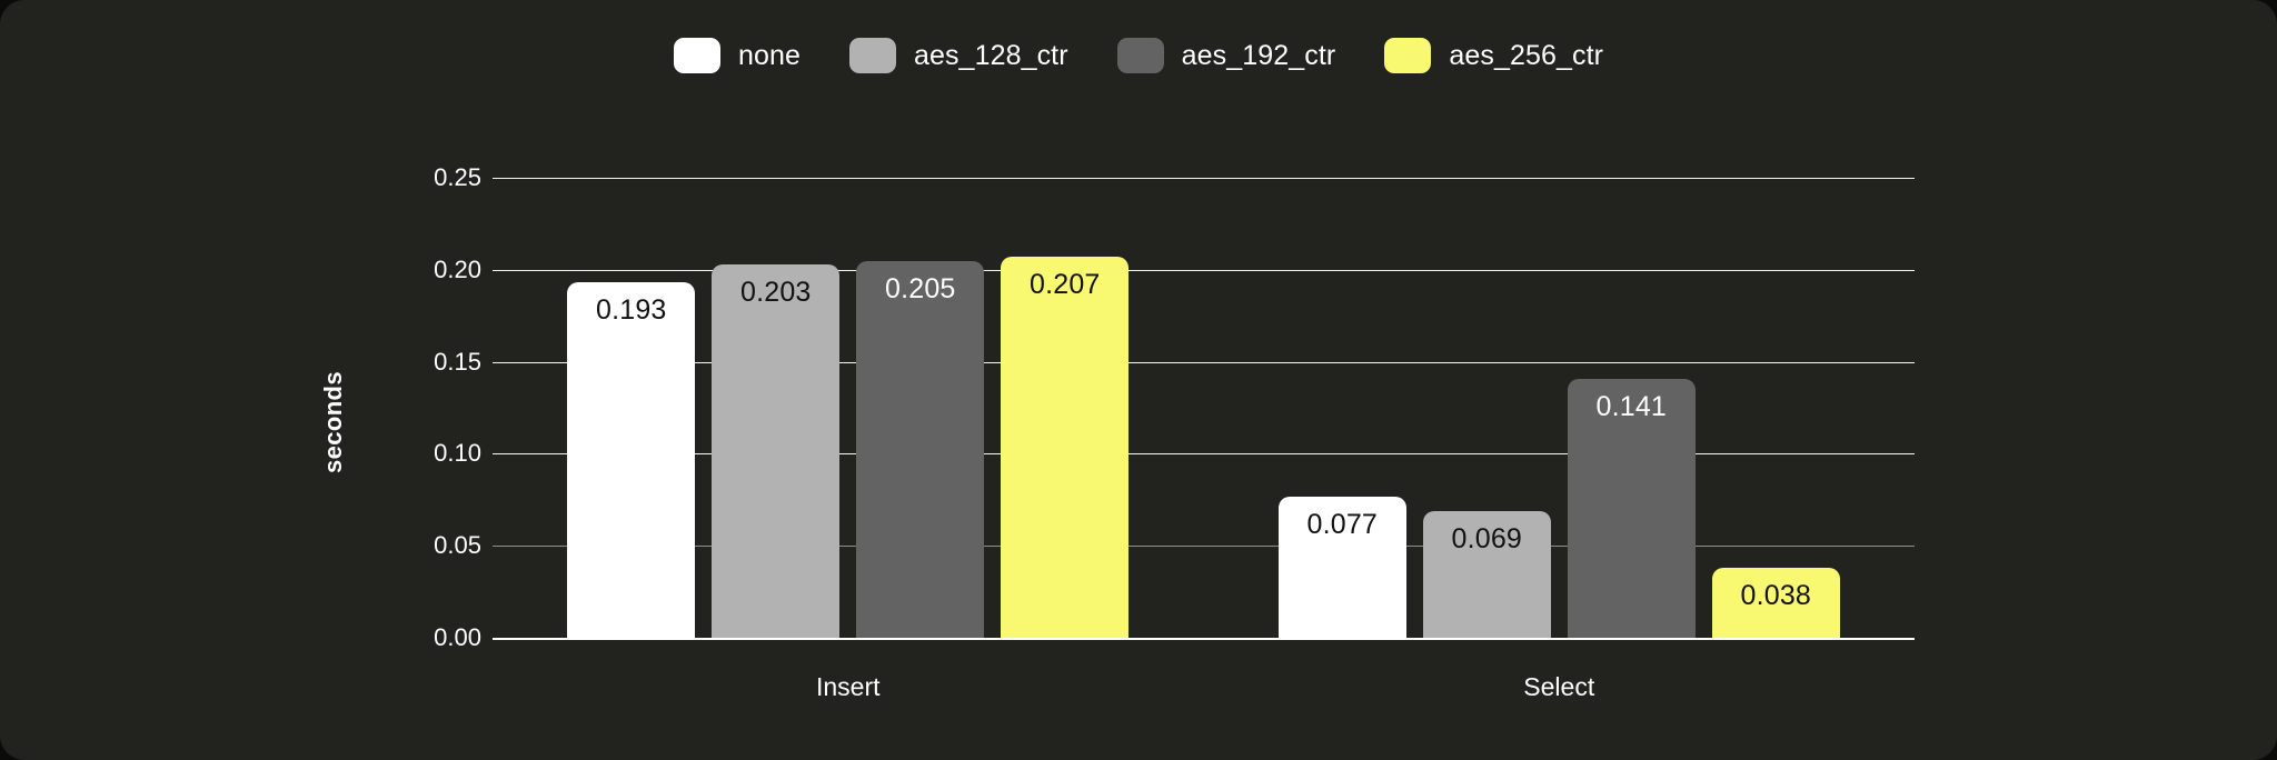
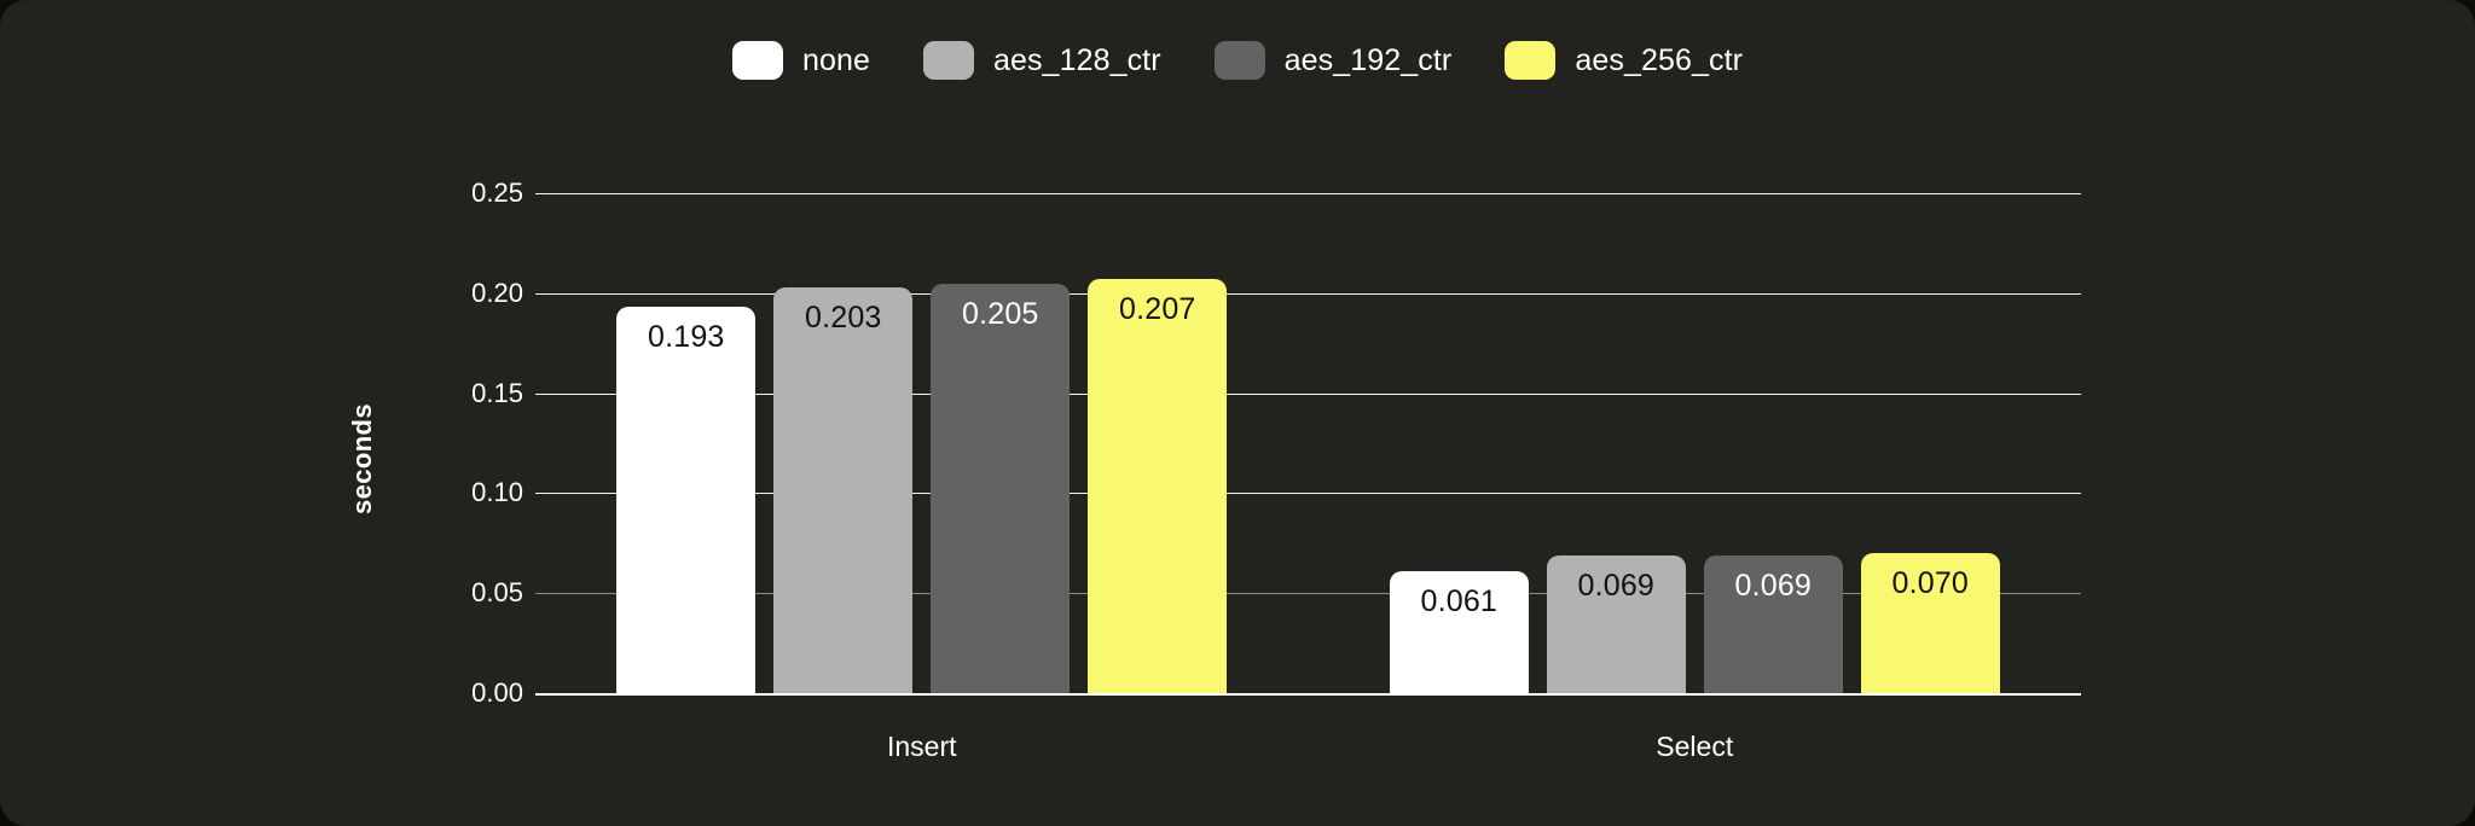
none/Select: 0.077 -> 0.061
aes_192_ctr/Select: 0.141 -> 0.069
aes_256_ctr/Select: 0.038 -> 0.070
